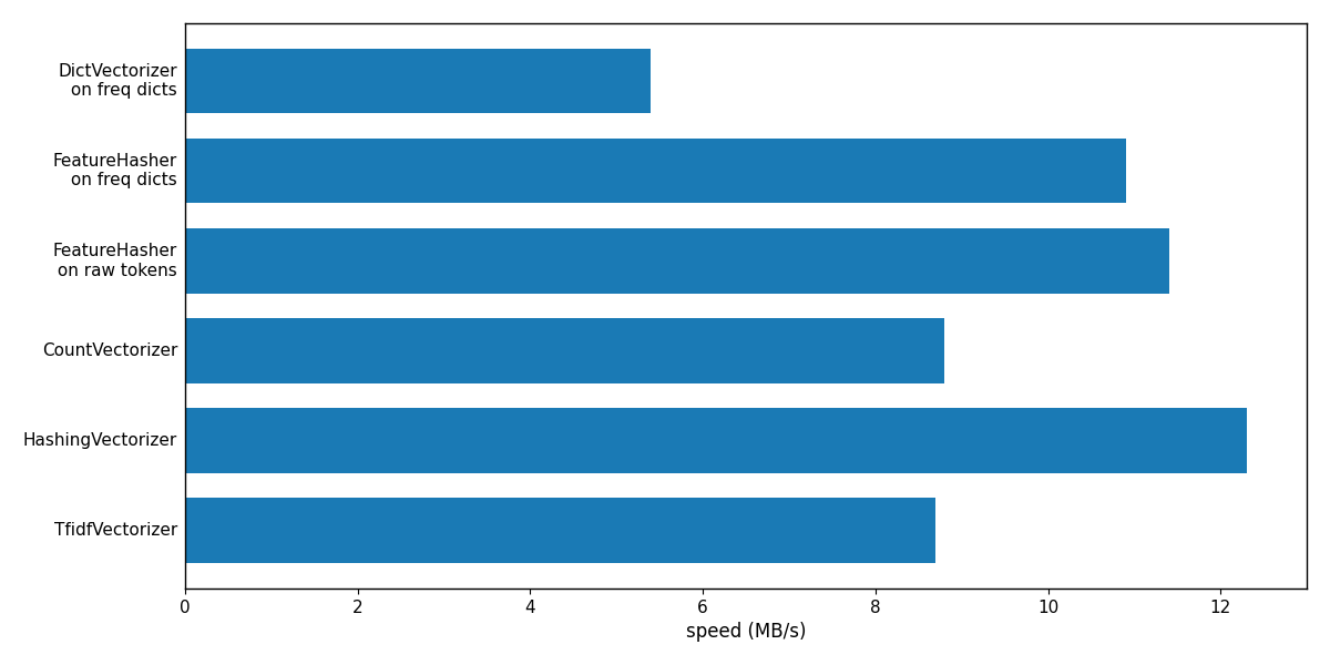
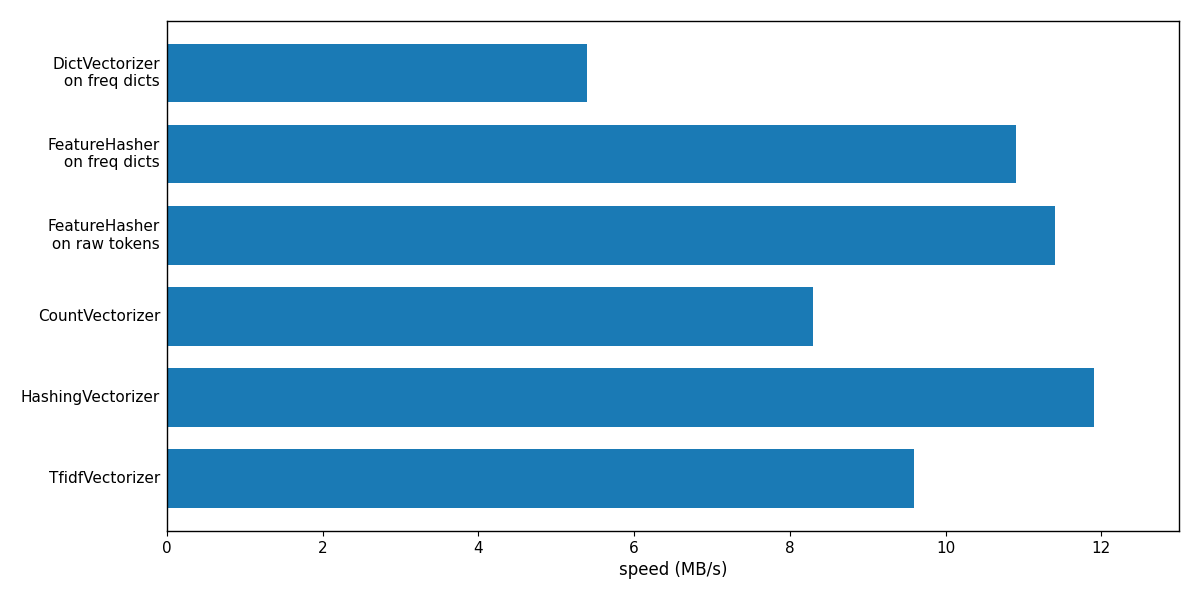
CountVectorizer: 8.8 -> 8.3
HashingVectorizer: 12.3 -> 11.9
TfidfVectorizer: 8.7 -> 9.6
